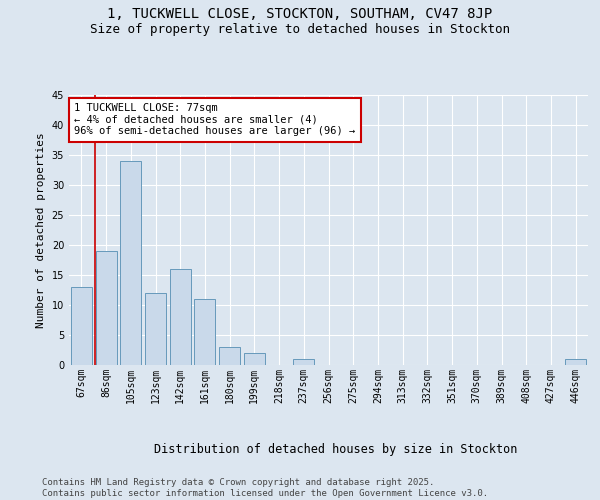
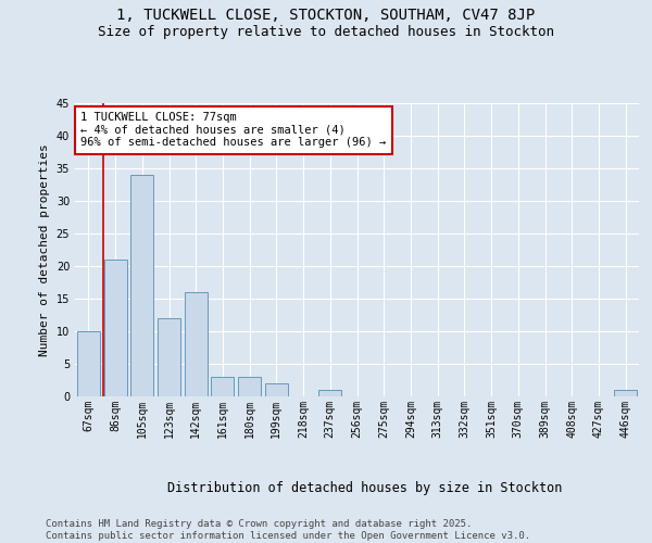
67sqm: 13 -> 10
86sqm: 19 -> 21
161sqm: 11 -> 3
